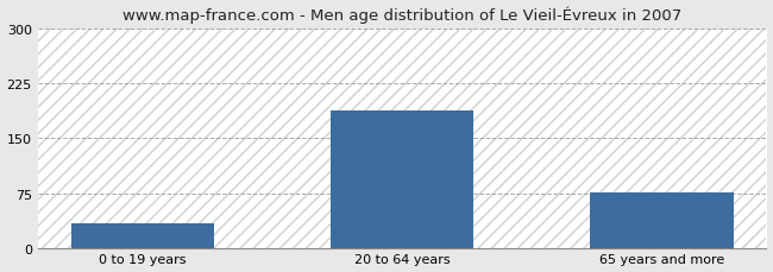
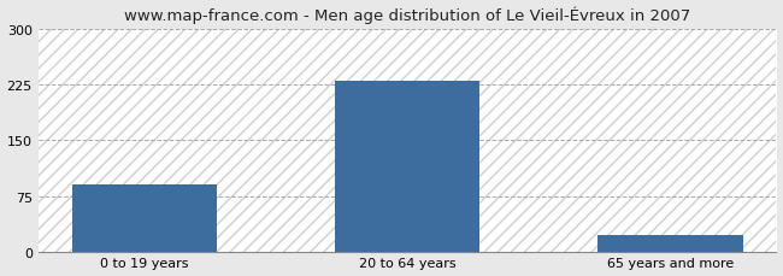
0 to 19 years: 34 -> 90
20 to 64 years: 188 -> 230
65 years and more: 76 -> 22
